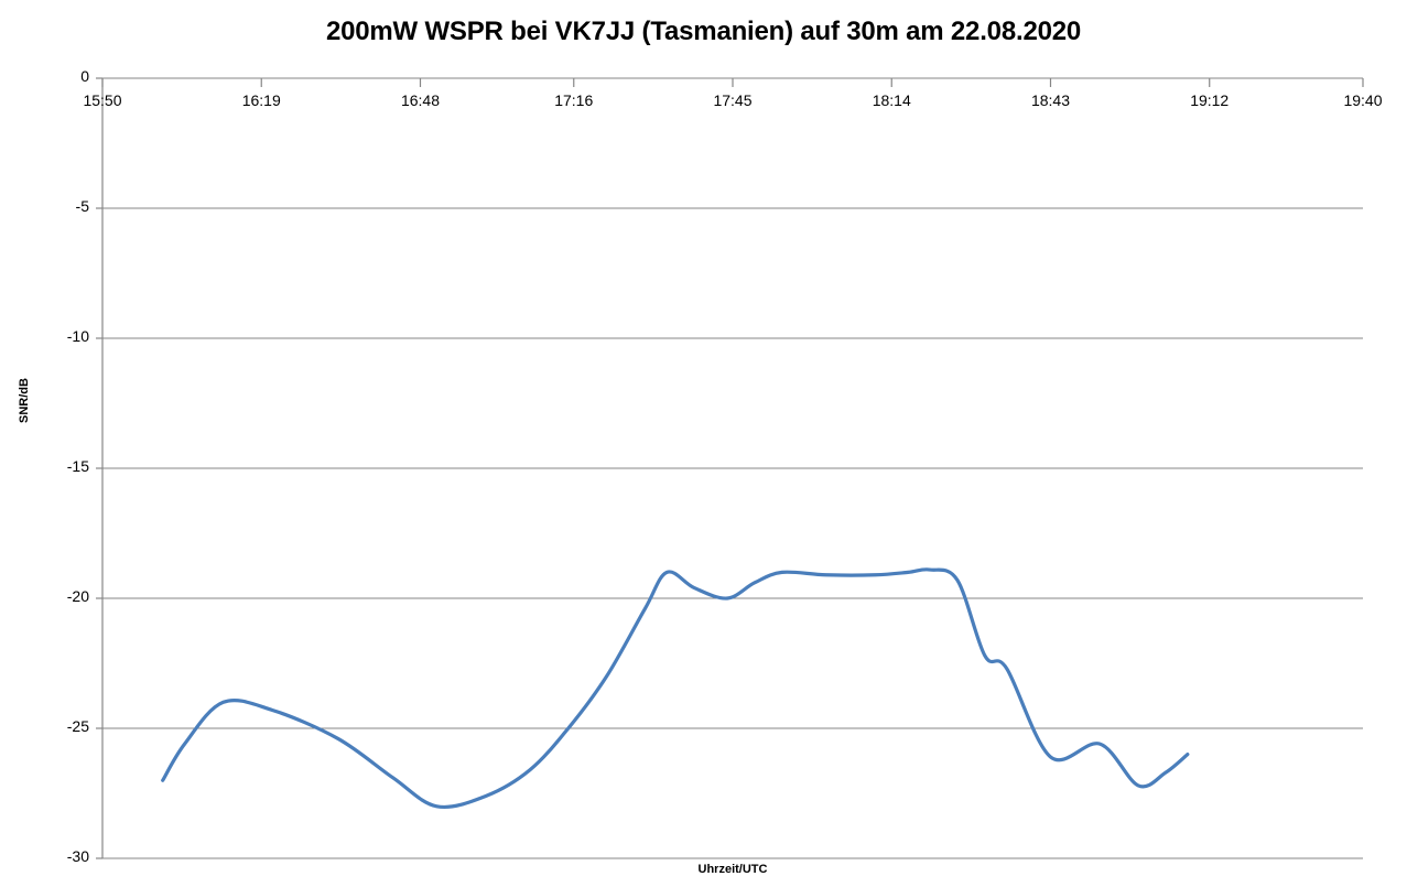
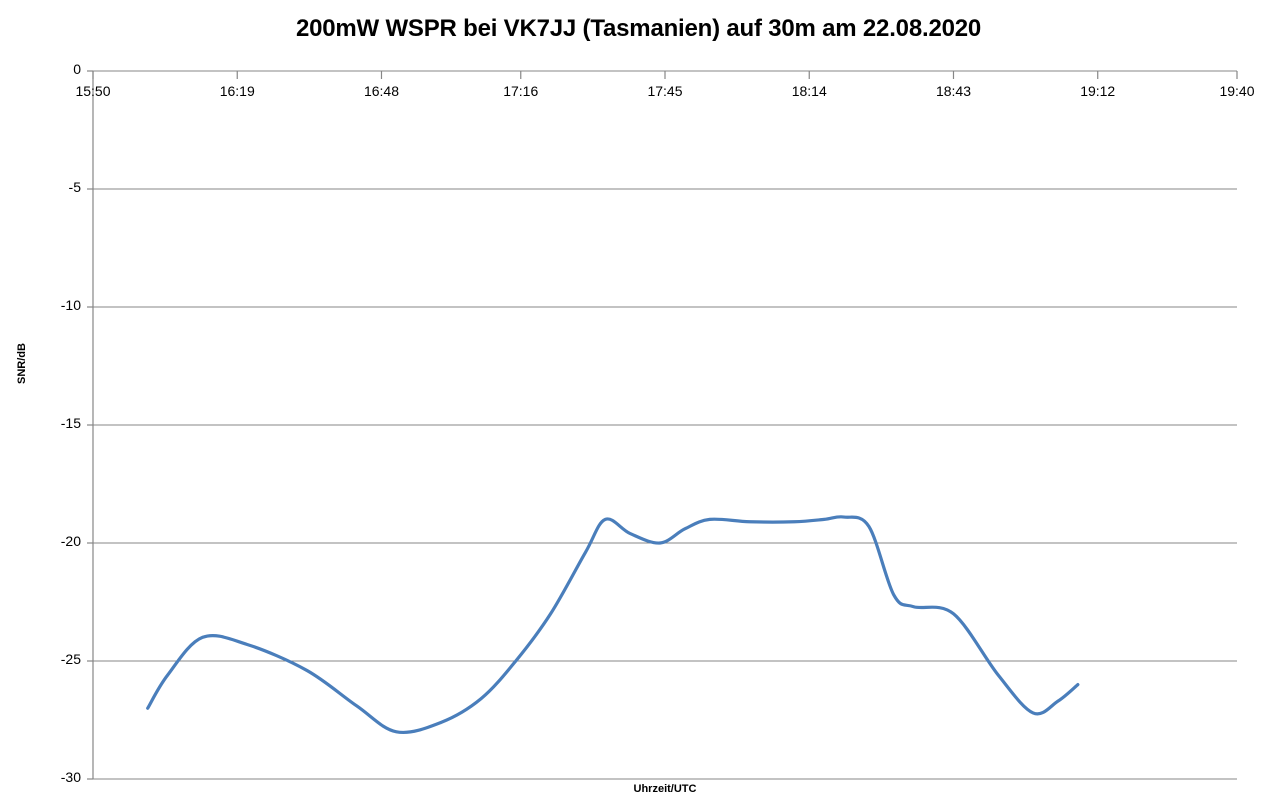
18:43: -26.1 -> -23.0
